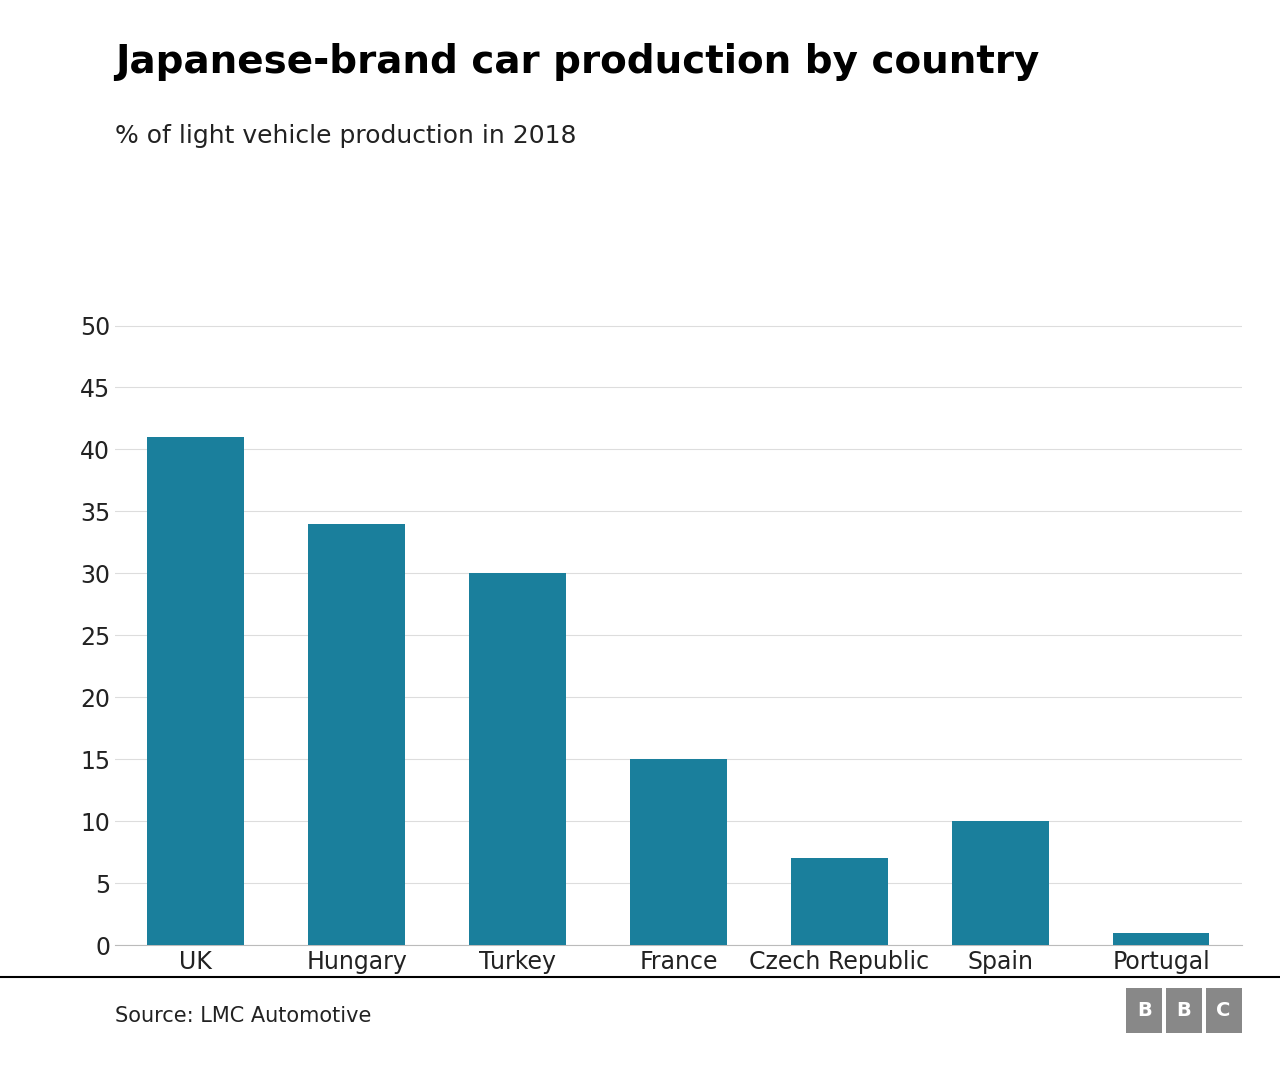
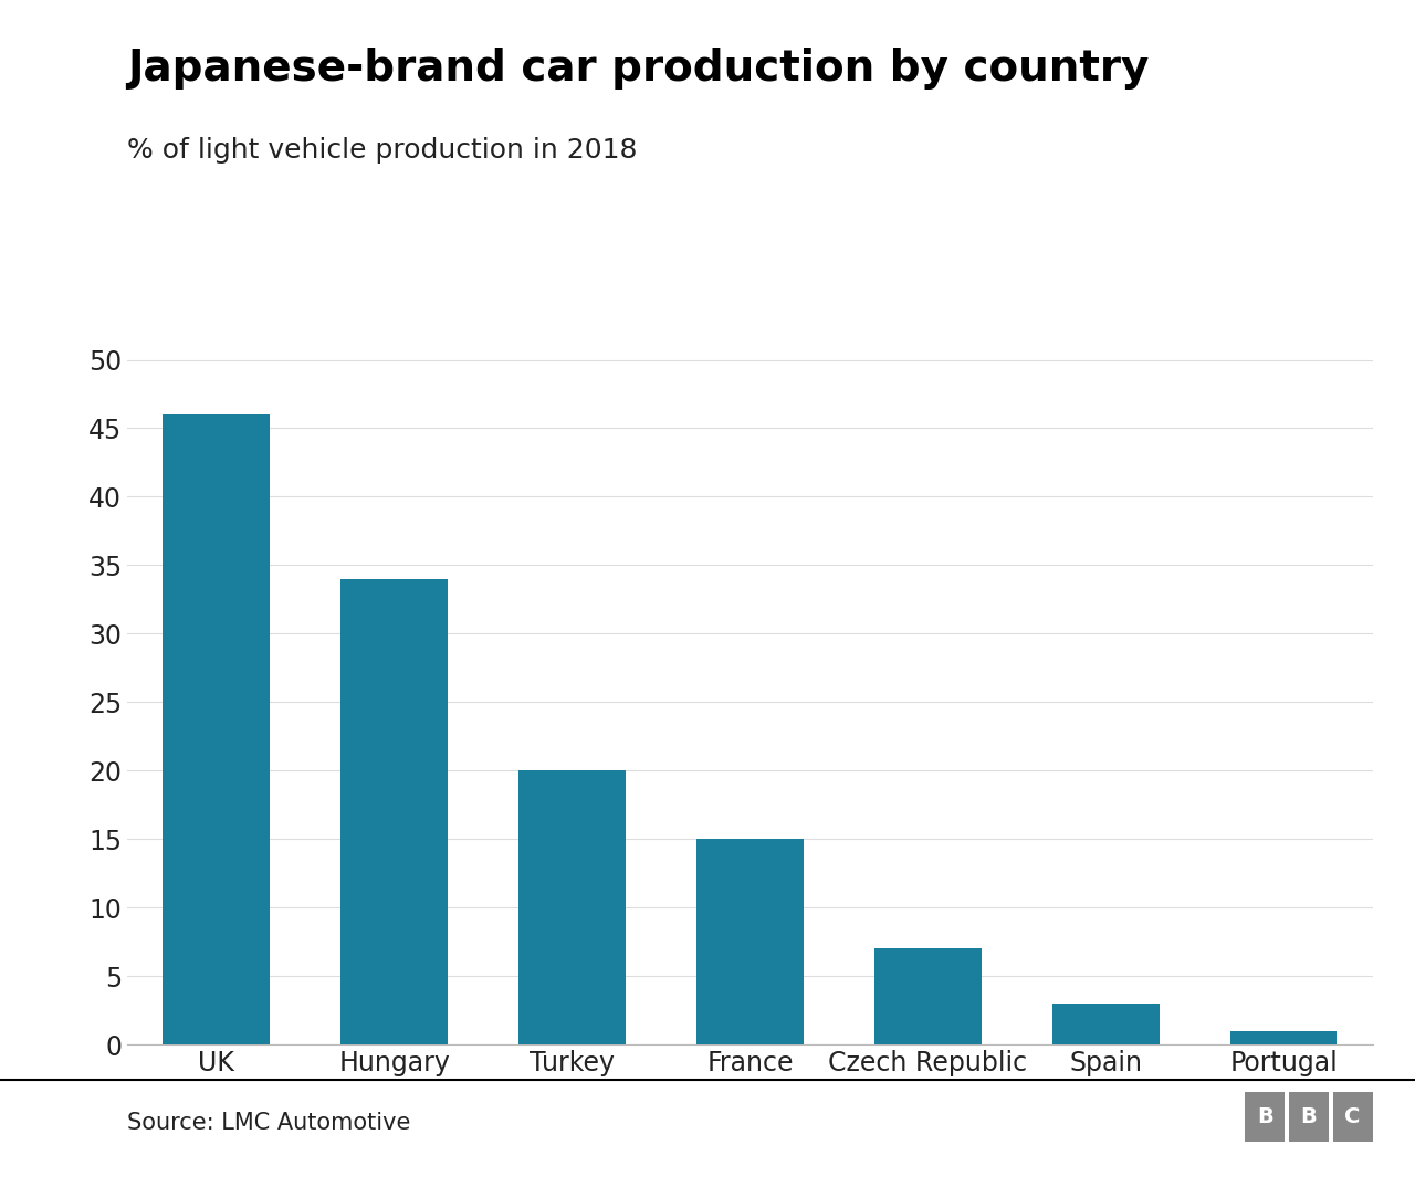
UK: 41 -> 46
Turkey: 30 -> 20
Spain: 10 -> 3
